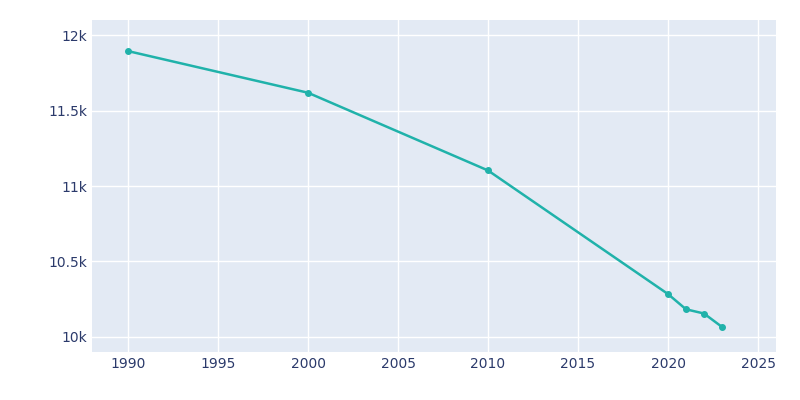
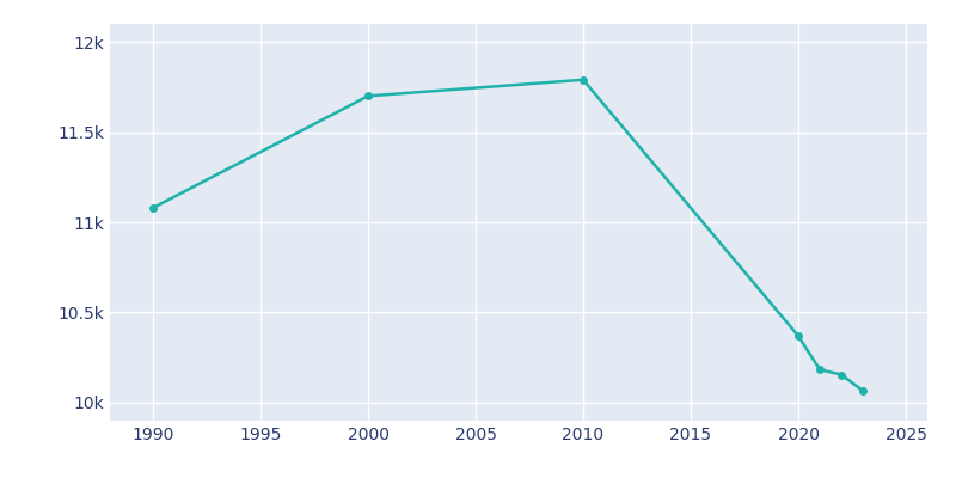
1990: 11.89k -> 11.08k
2000: 11.62k -> 11.70k
2010: 11.10k -> 11.79k
2020: 10.28k -> 10.37k
